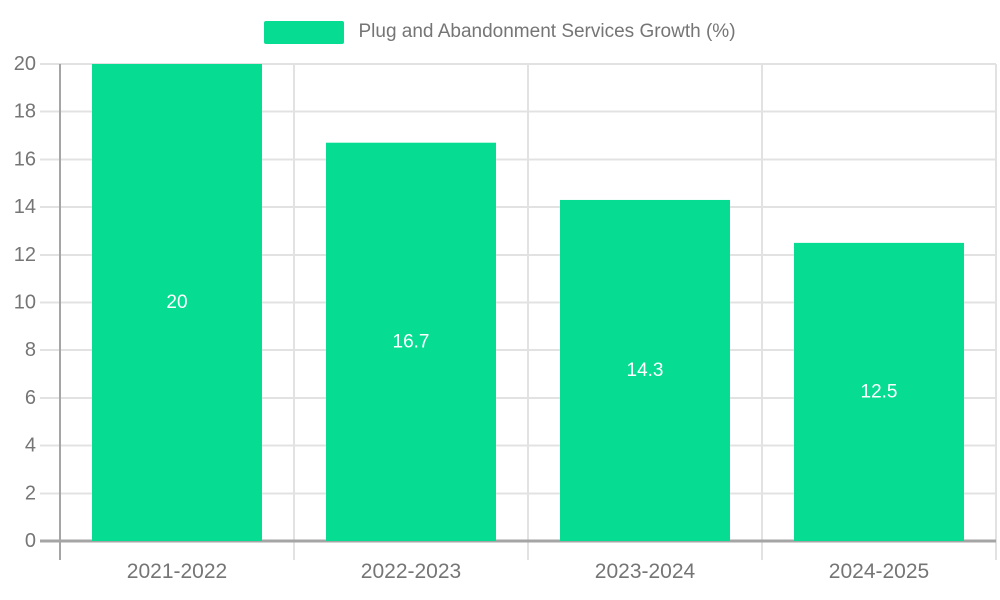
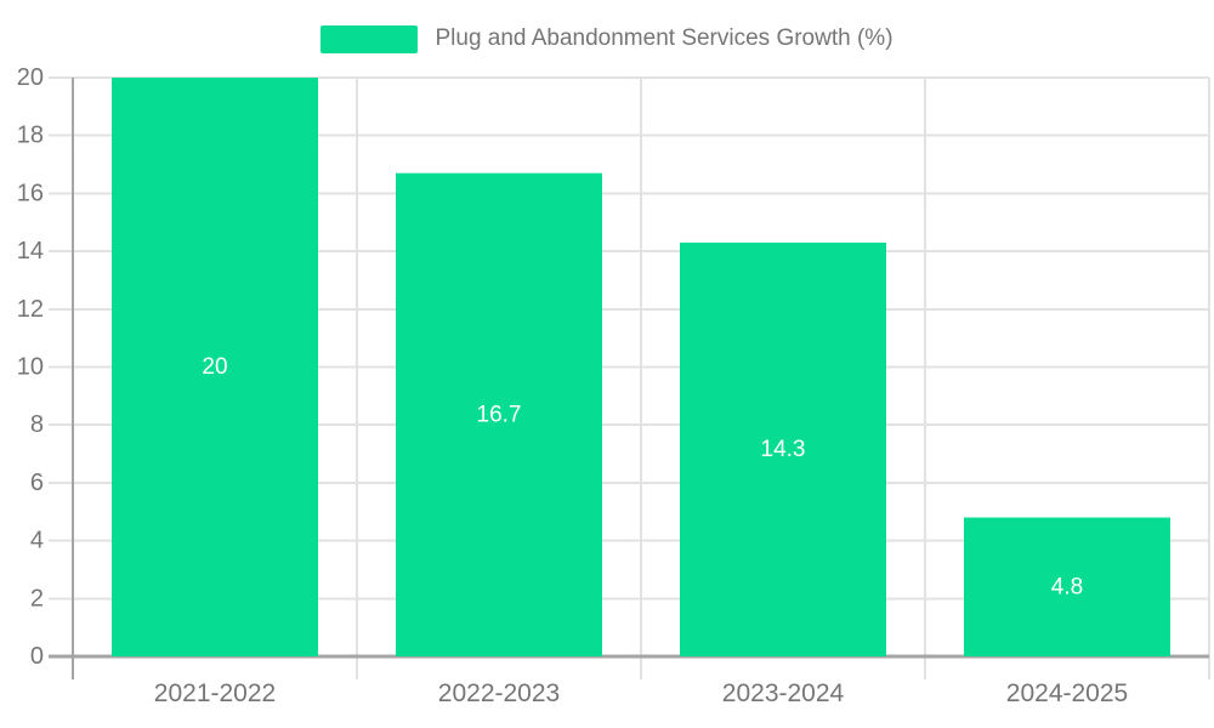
2024-2025: 12.5 -> 4.8
